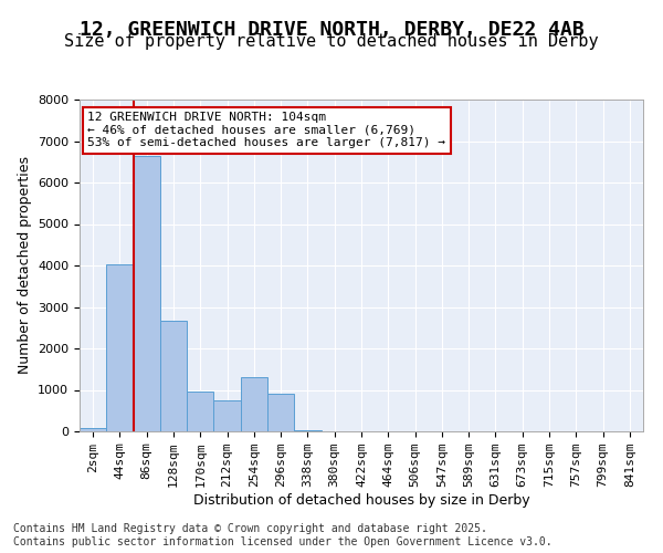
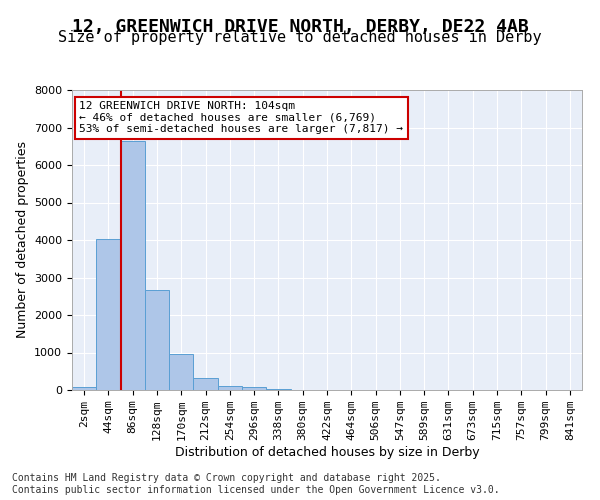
212sqm: 750 -> 320
254sqm: 1300 -> 120
296sqm: 900 -> 90
